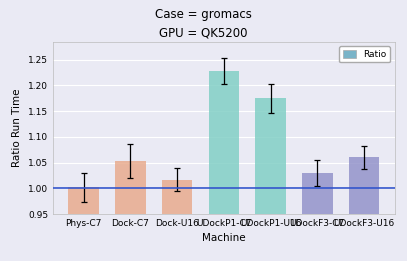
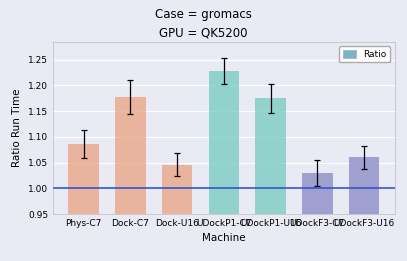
Phys-C7: 1.002 -> 1.086
Dock-C7: 1.053 -> 1.178
Dock-U16: 1.017 -> 1.046
